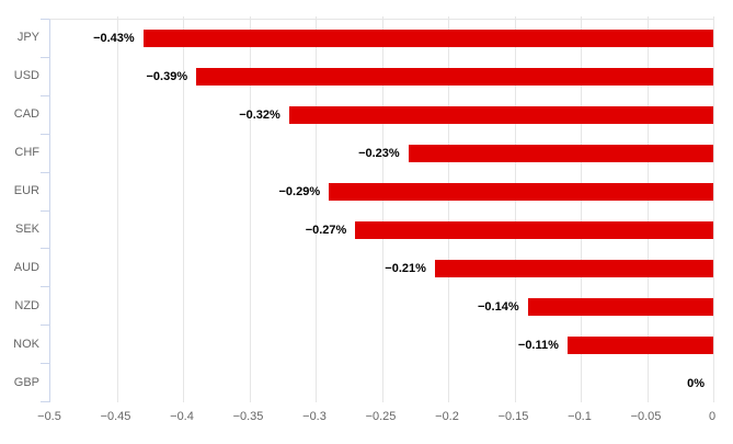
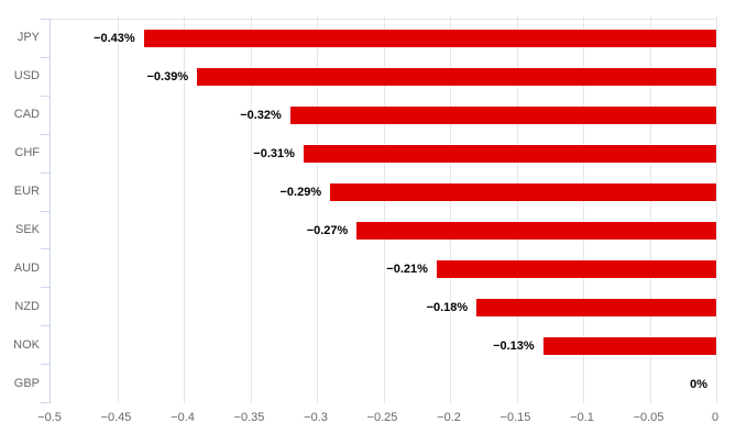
CHF: −0.23% -> −0.31%
NZD: −0.14% -> −0.18%
NOK: −0.11% -> −0.13%
